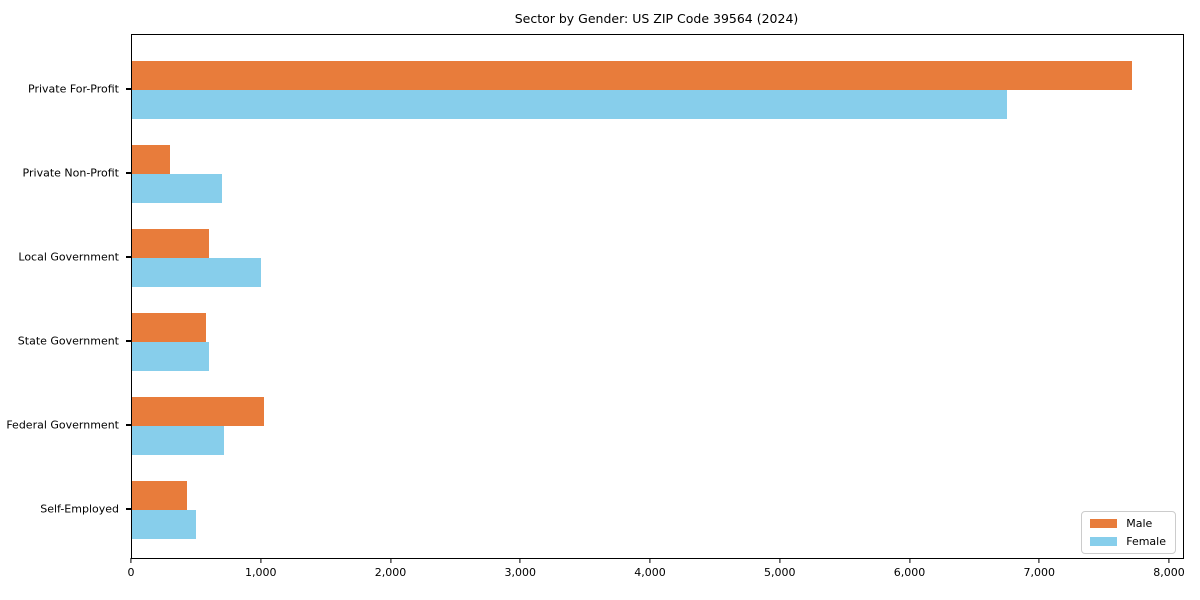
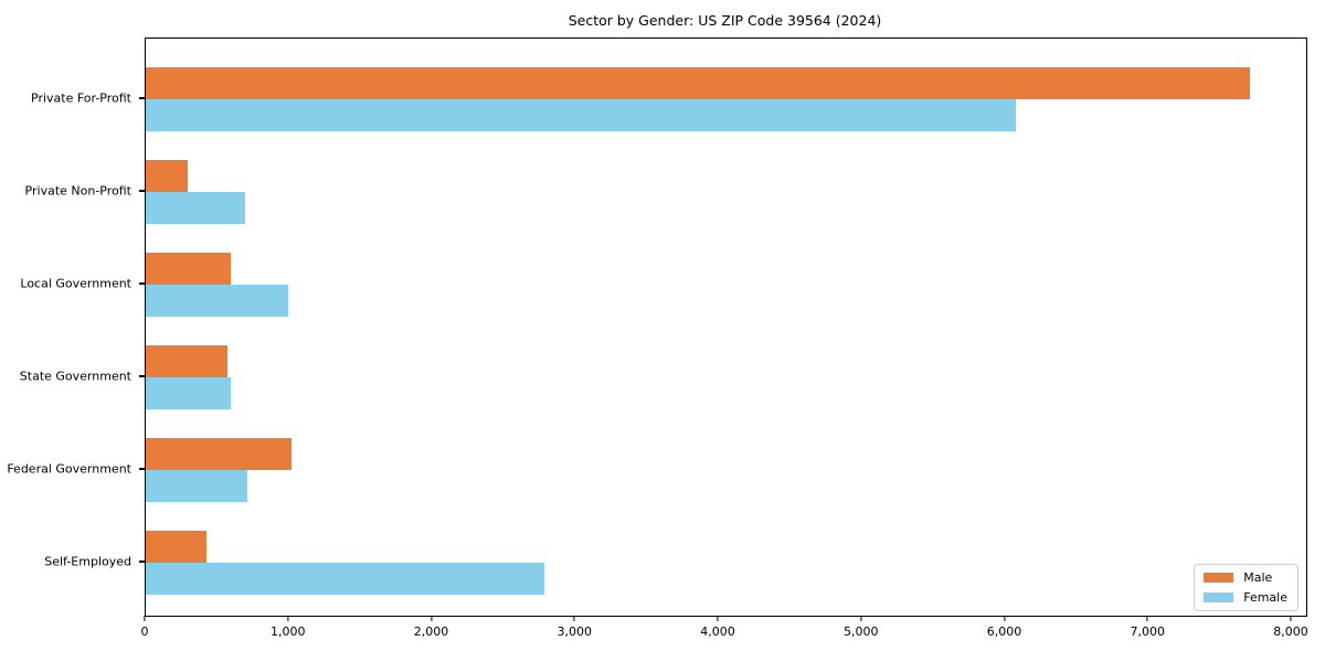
Female/Private For-Profit: 6740 -> 6070
Female/Self-Employed: 490 -> 2780
